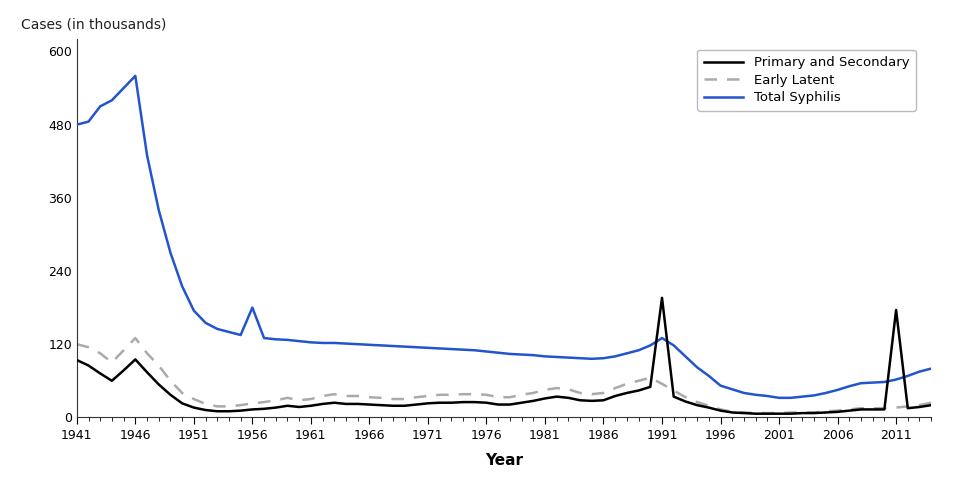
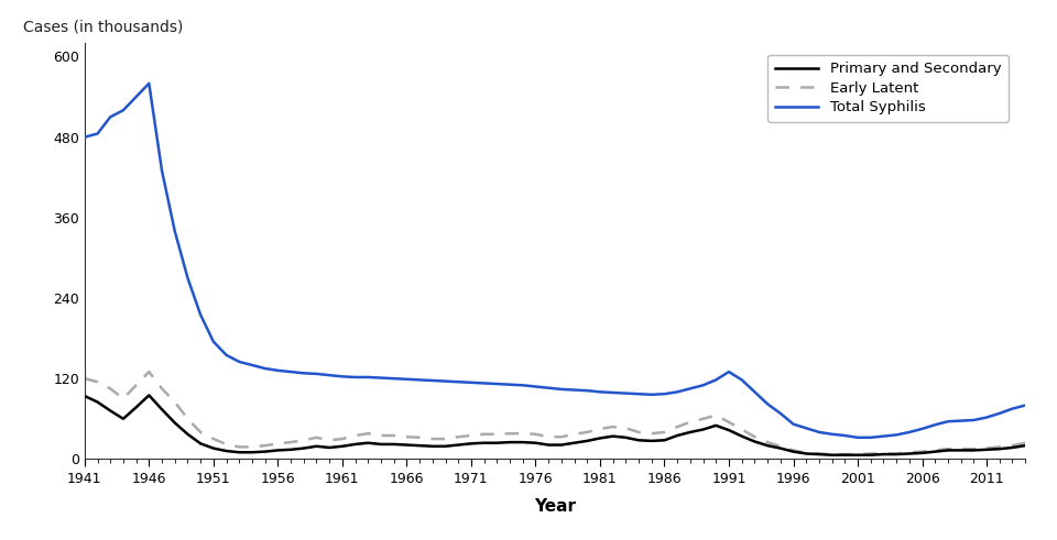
Total Syphilis/1956: 180 -> 132
Primary and Secondary/1991: 196 -> 43
Primary and Secondary/2011: 176 -> 14
